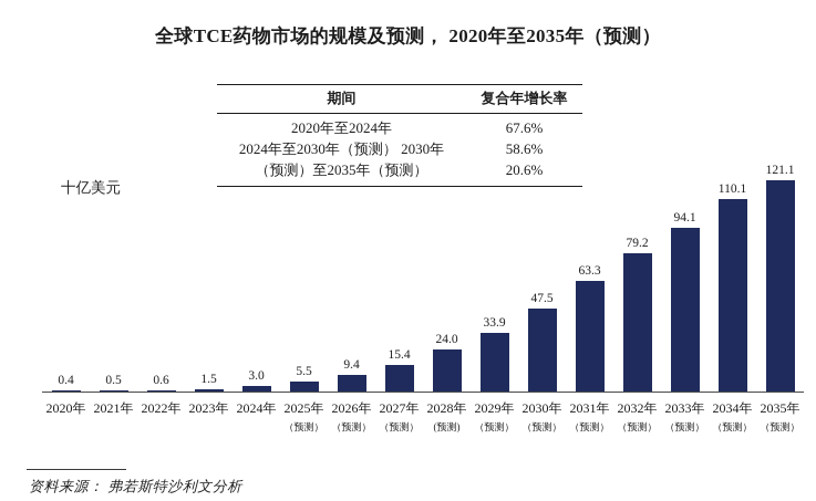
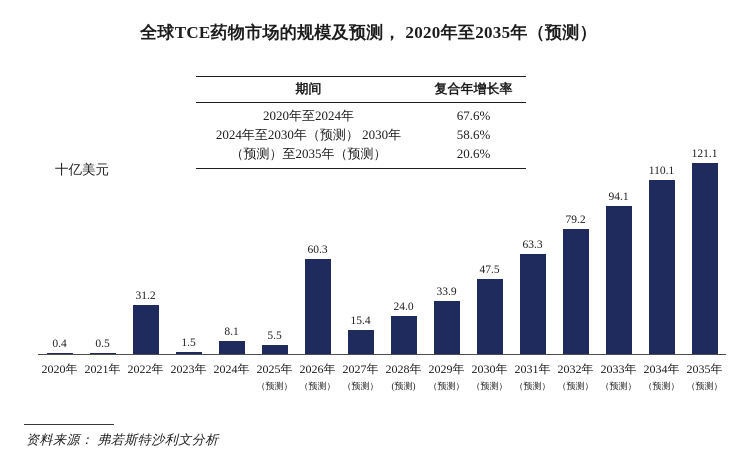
2022年: 0.6 -> 31.2
2024年: 3.0 -> 8.1
2026年: 9.4 -> 60.3
